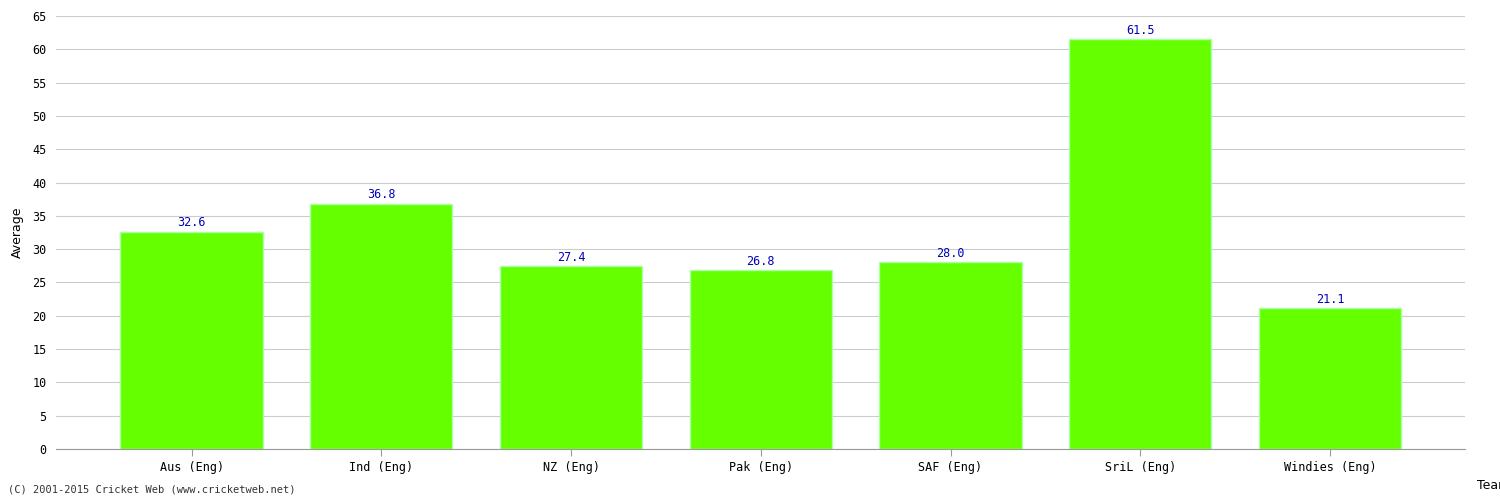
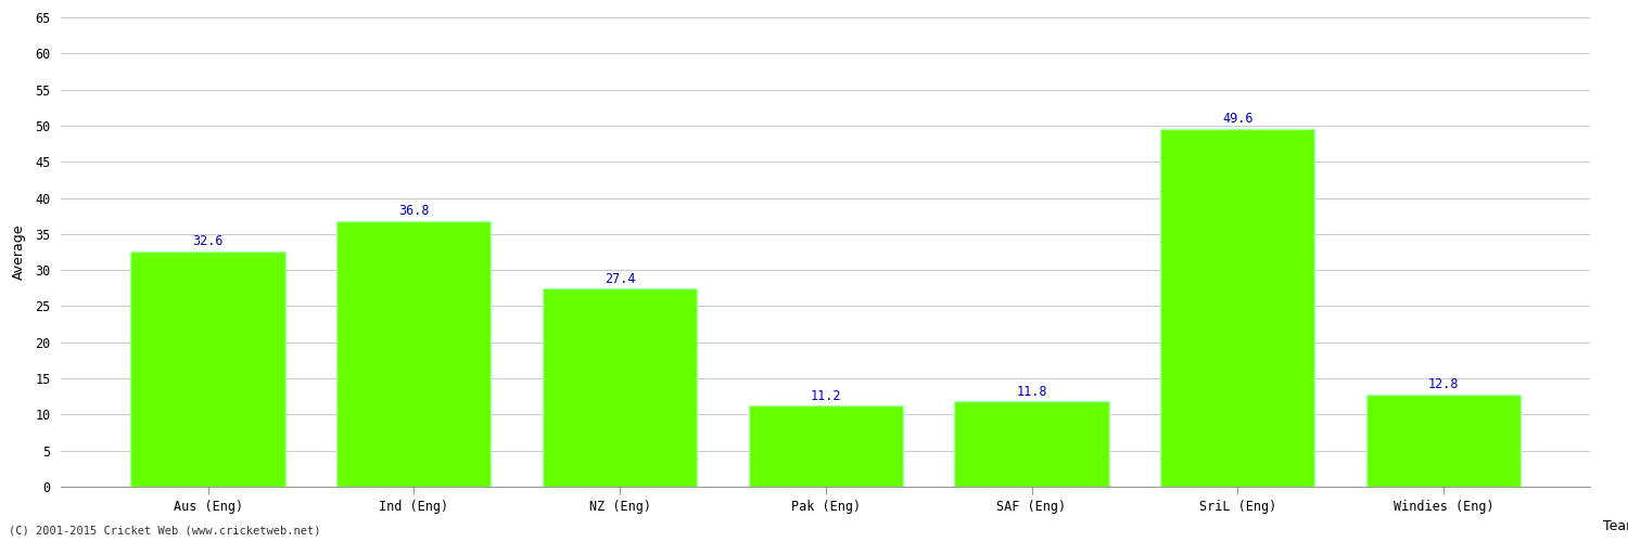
Pak (Eng): 26.8 -> 11.2
SAF (Eng): 28.0 -> 11.8
SriL (Eng): 61.5 -> 49.6
Windies (Eng): 21.1 -> 12.8
